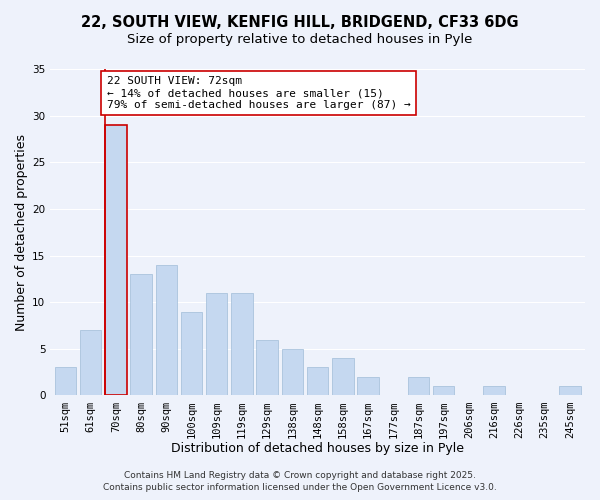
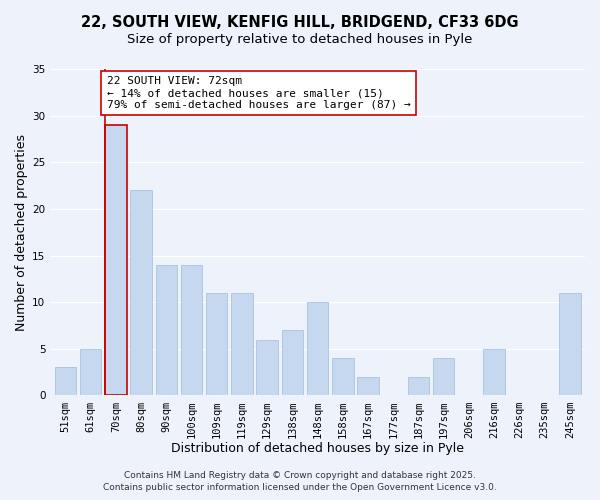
61sqm: 7 -> 5
80sqm: 13 -> 22
100sqm: 9 -> 14
138sqm: 5 -> 7
148sqm: 3 -> 10
197sqm: 1 -> 4
216sqm: 1 -> 5
245sqm: 1 -> 11
